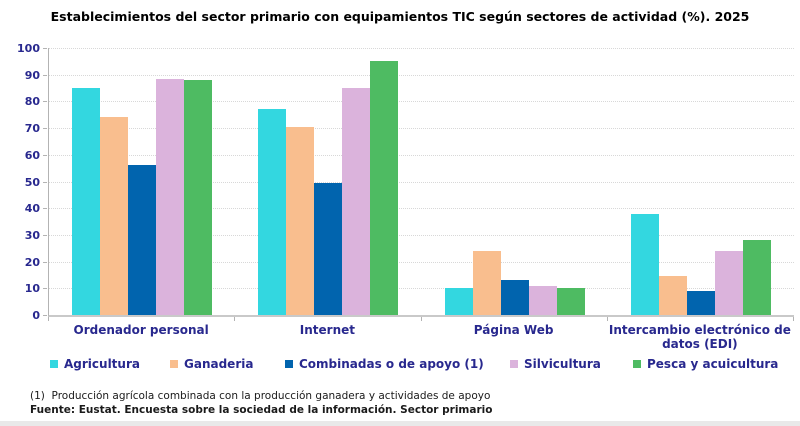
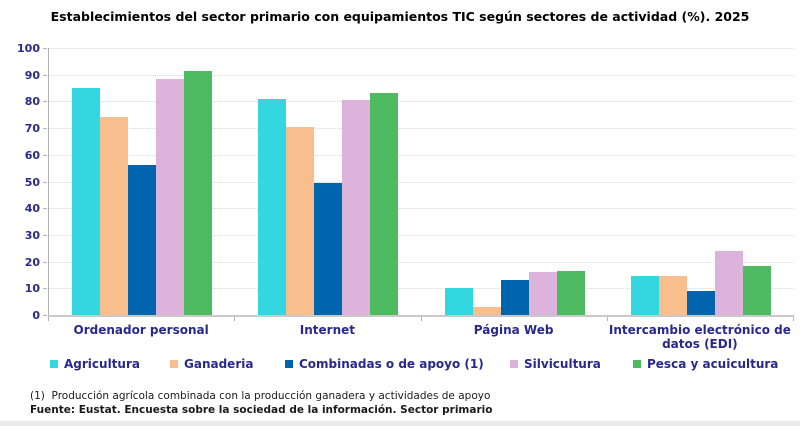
Pesca y acuicultura/Ordenador personal: 88 -> 92
Agricultura/Internet: 77 -> 81
Silvicultura/Internet: 85 -> 80
Pesca y acuicultura/Internet: 95 -> 83
Ganaderia/Página Web: 24 -> 3
Silvicultura/Página Web: 11 -> 16
Pesca y acuicultura/Página Web: 10 -> 16
Agricultura/Intercambio electrónico de datos (EDI): 38 -> 14
Pesca y acuicultura/Intercambio electrónico de datos (EDI): 28 -> 18
